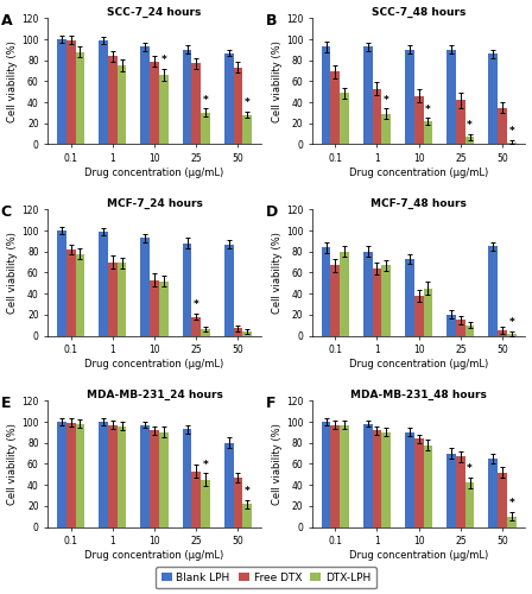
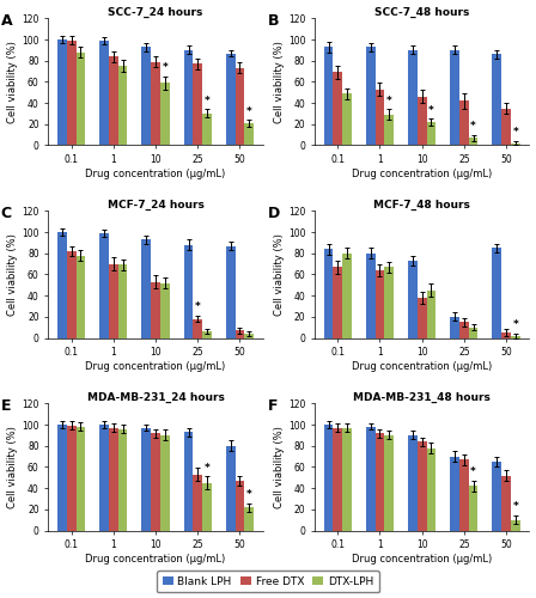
SCC-7_24 hours/DTX-LPH/10: 66 -> 59
SCC-7_24 hours/DTX-LPH/50: 28 -> 21
